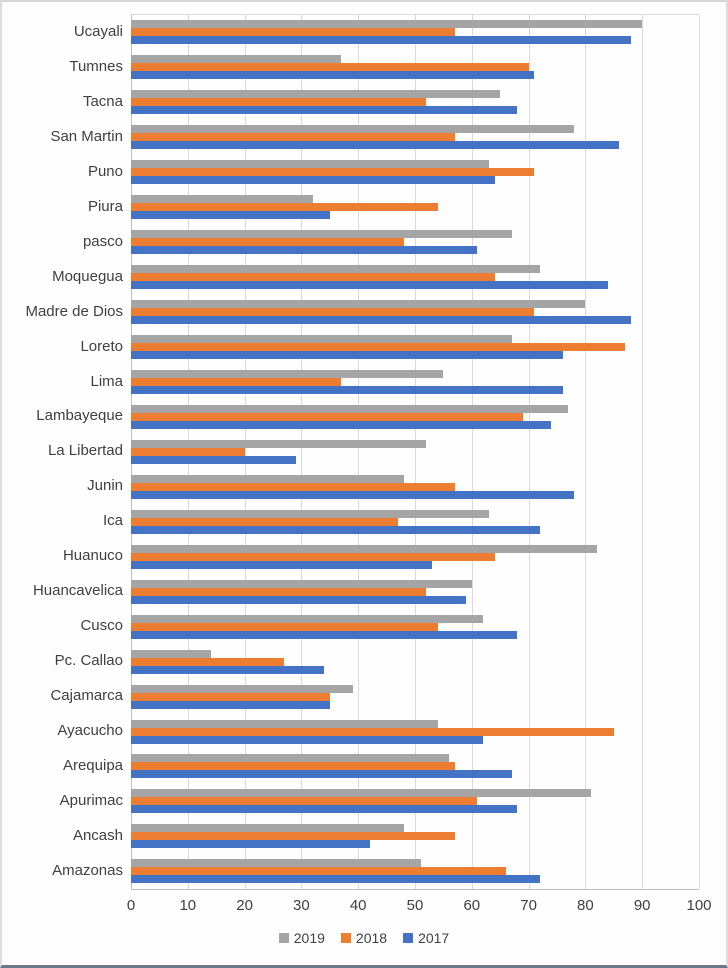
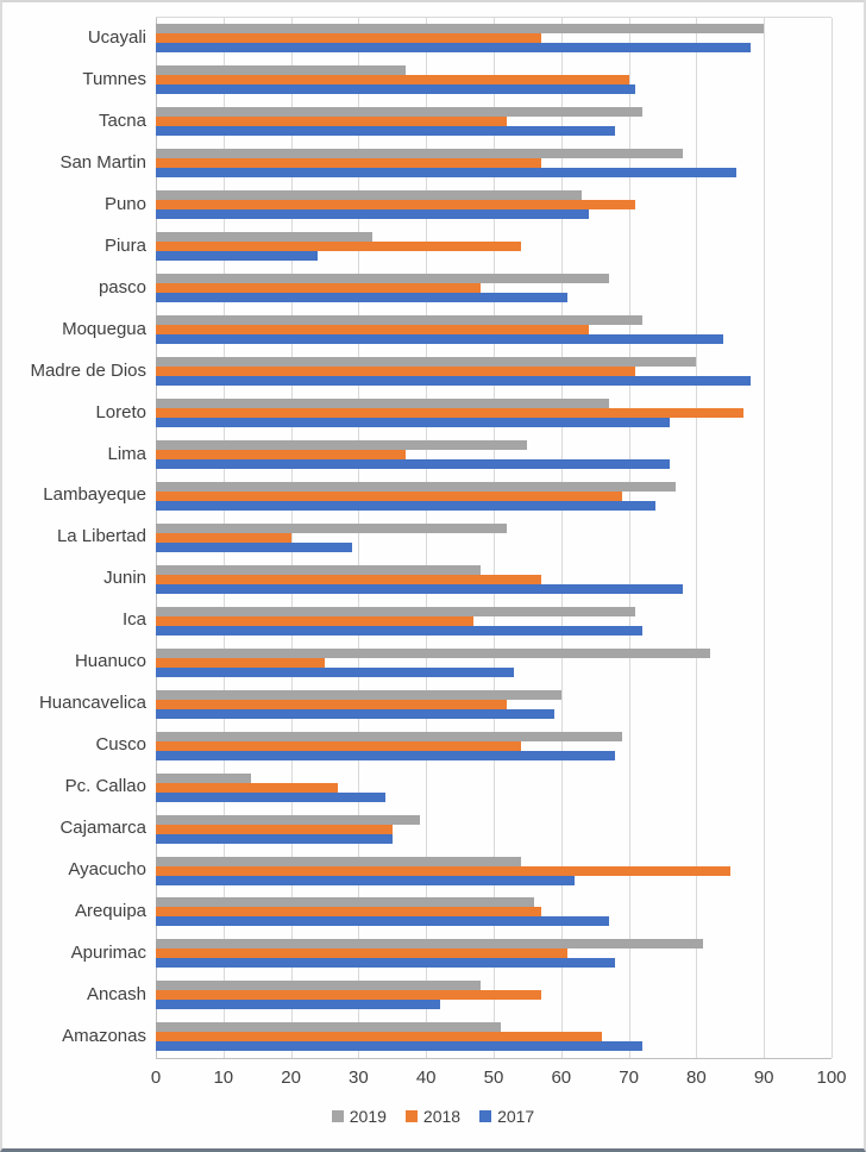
2019/Tacna: 65 -> 72
2017/Piura: 35 -> 24
2019/Ica: 63 -> 71
2018/Huanuco: 64 -> 25
2019/Cusco: 62 -> 69
